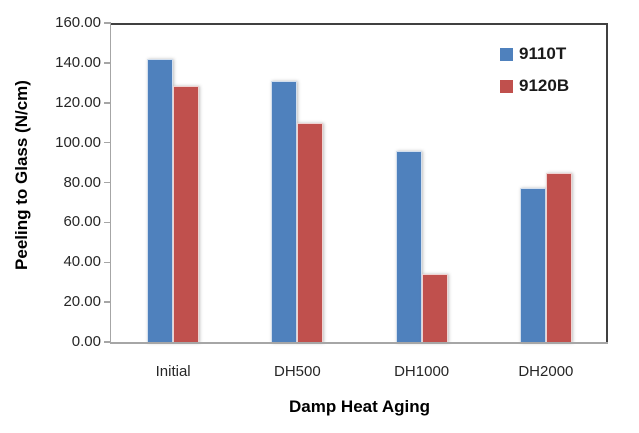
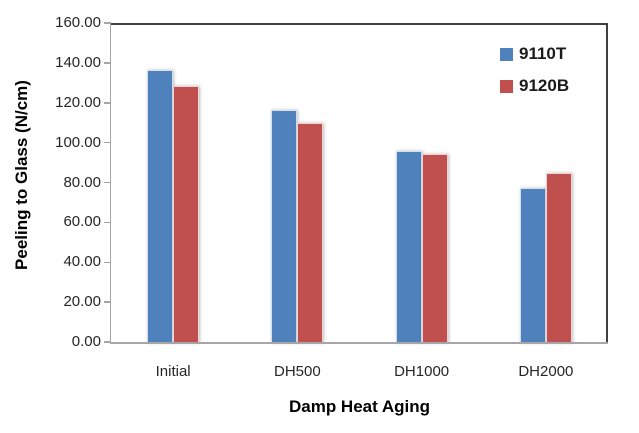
9110T/Initial: 142 -> 136
9110T/DH500: 131 -> 116
9120B/DH1000: 34 -> 94
